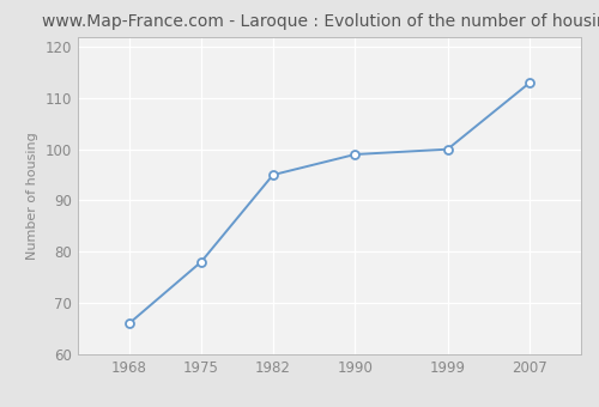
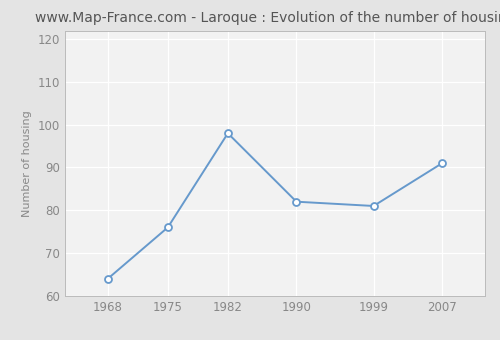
1968: 66 -> 64
1975: 78 -> 76
1982: 95 -> 98
1990: 99 -> 82
1999: 100 -> 81
2007: 113 -> 91
